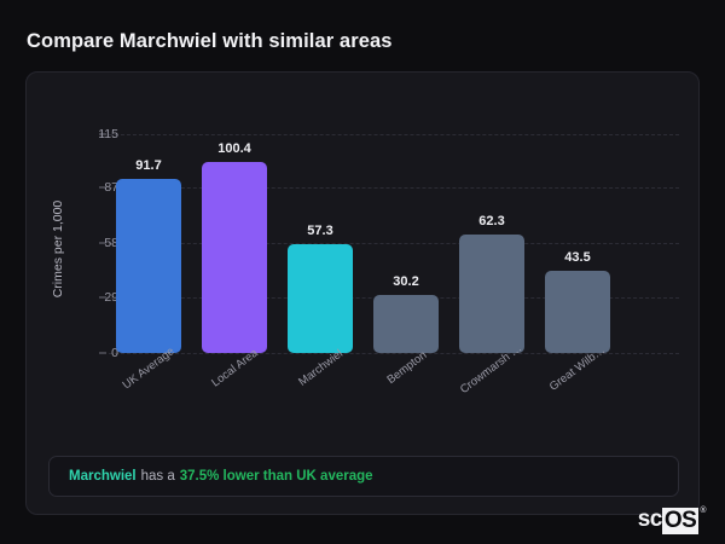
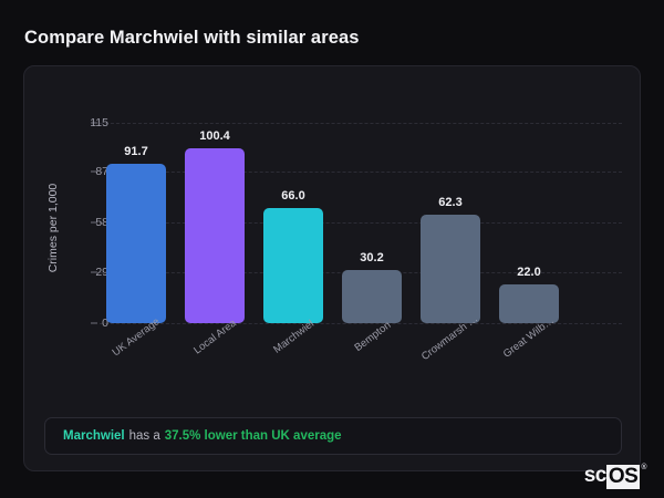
Marchwiel: 57.3 -> 66.0
Great Wilb…: 43.5 -> 22.0
